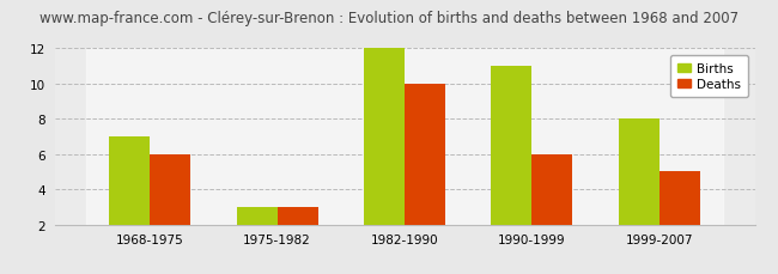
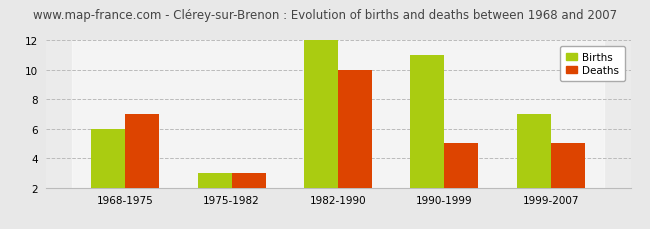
Births/1968-1975: 7 -> 6
Deaths/1968-1975: 6 -> 7
Deaths/1990-1999: 6 -> 5
Births/1999-2007: 8 -> 7
